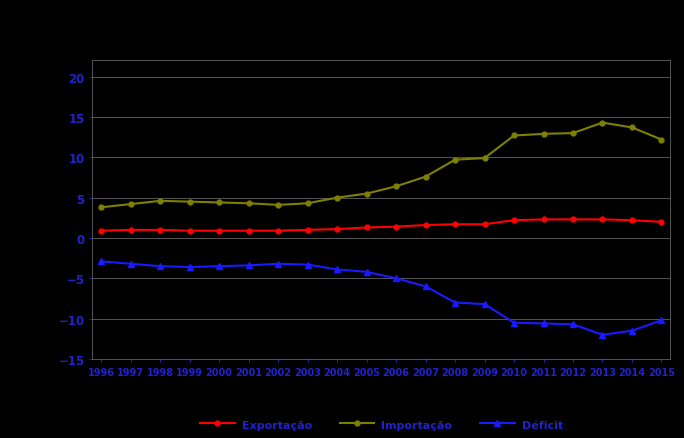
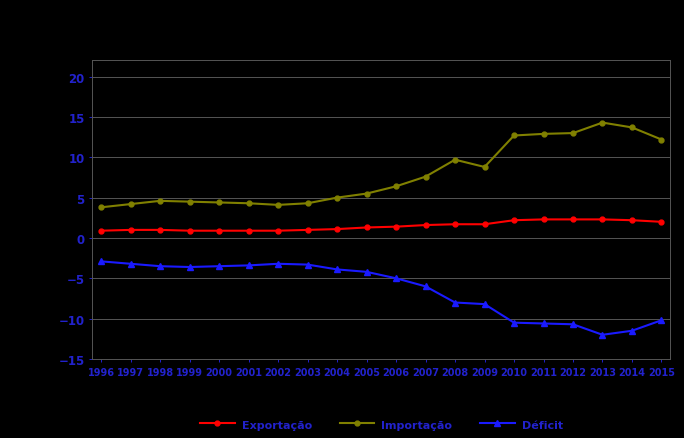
Importação/2009: 9.9 -> 8.8
